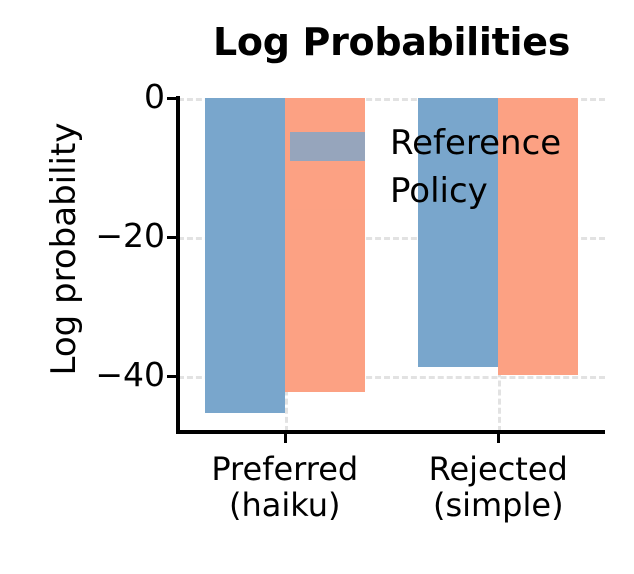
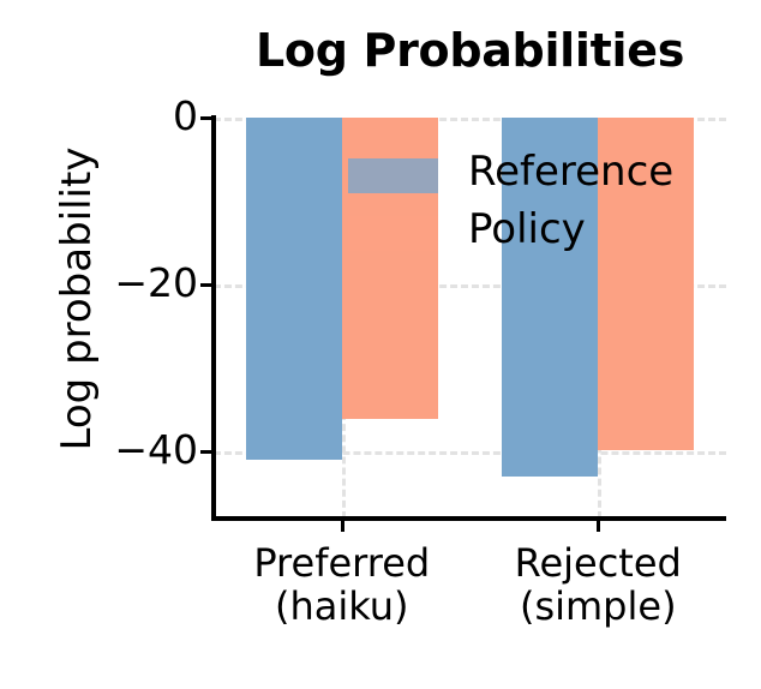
Reference/Preferred (haiku): -45 -> -41
Policy/Preferred (haiku): -42 -> -36
Reference/Rejected (simple): -39 -> -43
